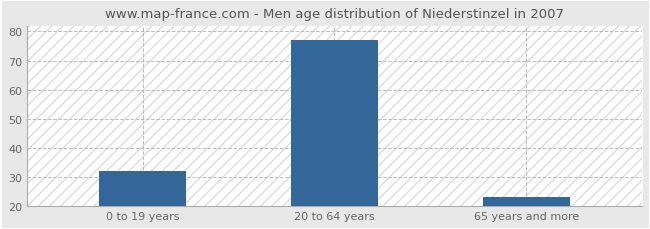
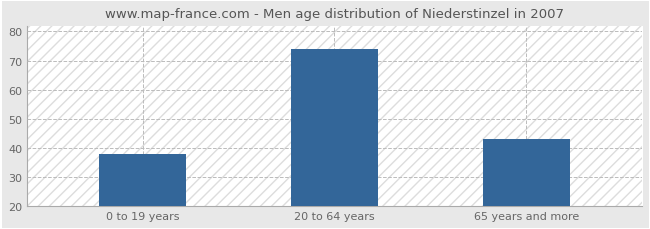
0 to 19 years: 32 -> 38
20 to 64 years: 77 -> 74
65 years and more: 23 -> 43
